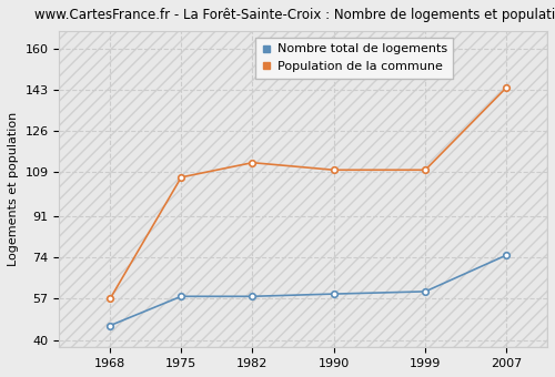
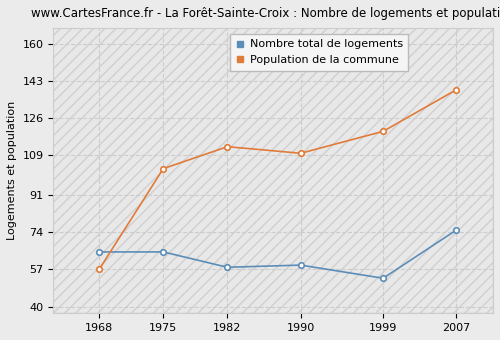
Nombre total de logements/1968: 46 -> 65
Nombre total de logements/1975: 58 -> 65
Population de la commune/1975: 107 -> 103
Nombre total de logements/1999: 60 -> 53
Population de la commune/1999: 110 -> 120
Population de la commune/2007: 144 -> 139
